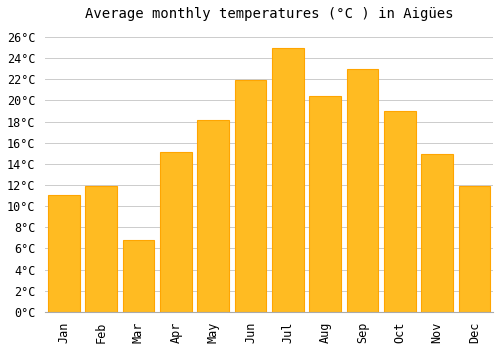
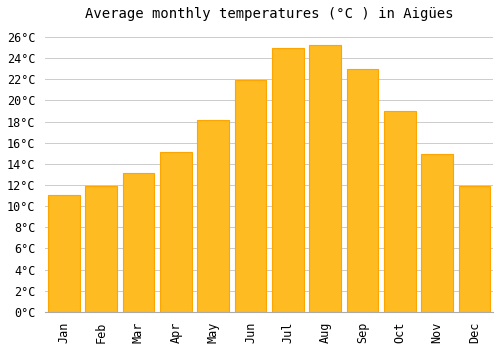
Mar: 6.8°C -> 13.1°C
Aug: 20.4°C -> 25.2°C
